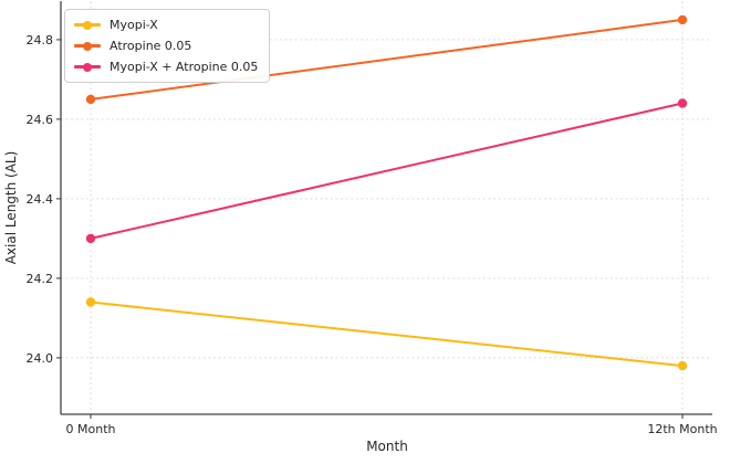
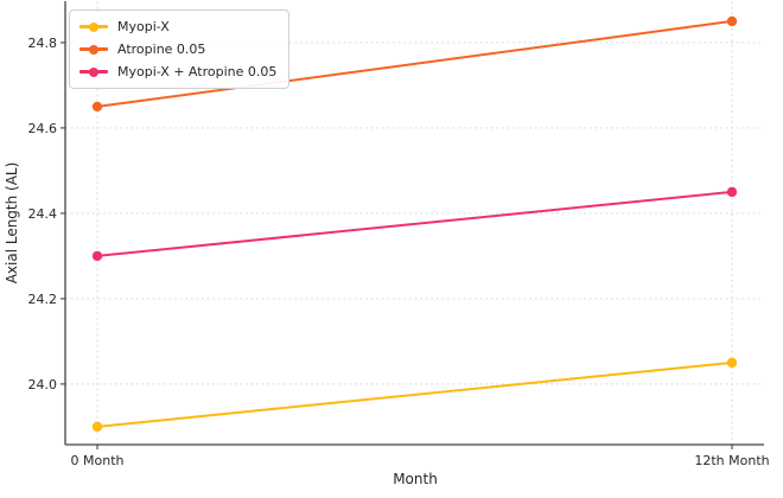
Myopi-X/0 Month: 24.14 -> 23.90
Myopi-X/12th Month: 23.98 -> 24.05
Myopi-X + Atropine 0.05/12th Month: 24.64 -> 24.45
